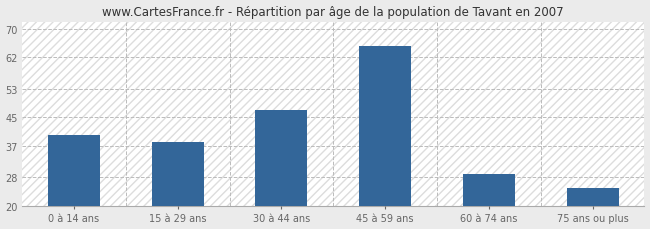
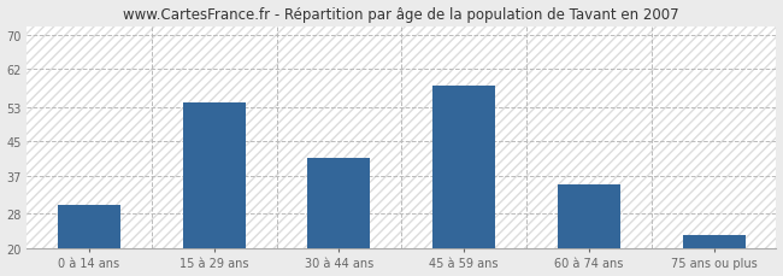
0 à 14 ans: 40 -> 30
15 à 29 ans: 38 -> 54
30 à 44 ans: 47 -> 41
45 à 59 ans: 65 -> 58
60 à 74 ans: 29 -> 35
75 ans ou plus: 25 -> 23
